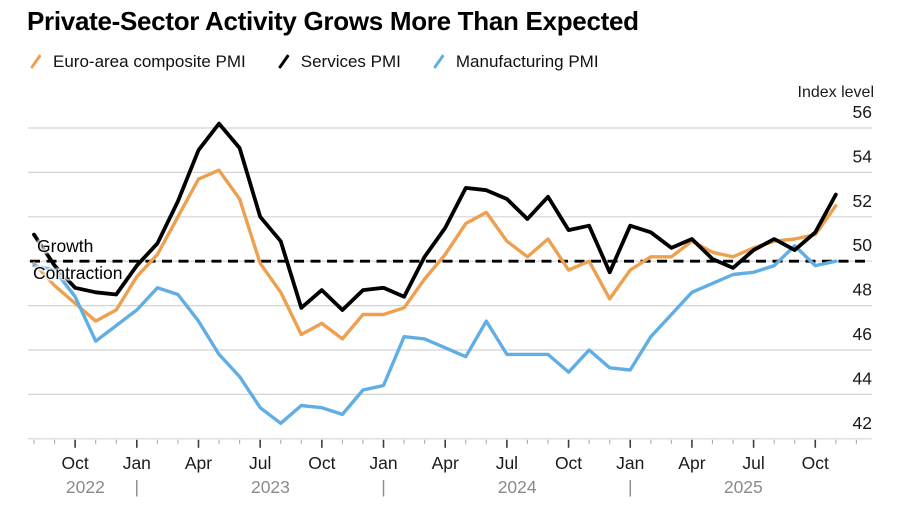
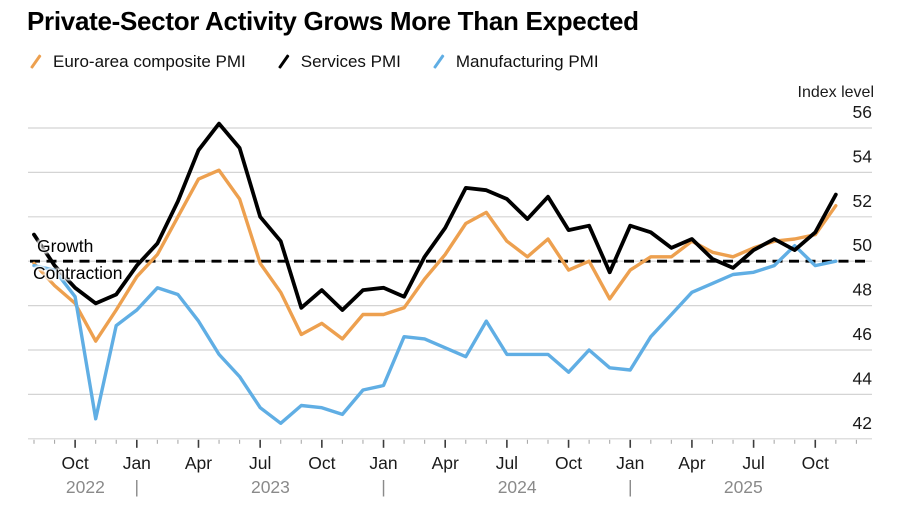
Euro-area composite PMI/Oct 2022: 47.3 -> 46.4
Services PMI/Oct 2022: 48.6 -> 48.1
Manufacturing PMI/Oct 2022: 46.4 -> 42.9
